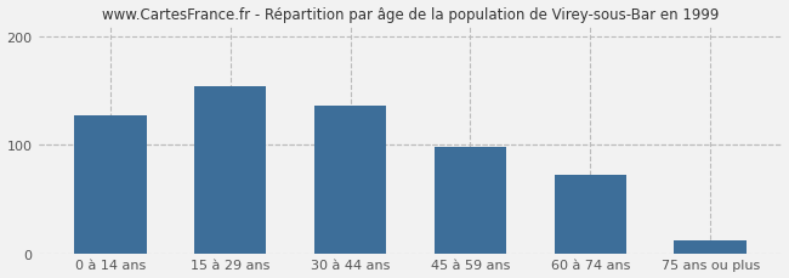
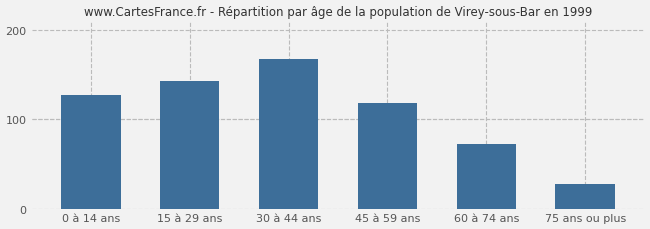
15 à 29 ans: 154 -> 143
30 à 44 ans: 136 -> 168
45 à 59 ans: 98 -> 118
75 ans ou plus: 12 -> 28
